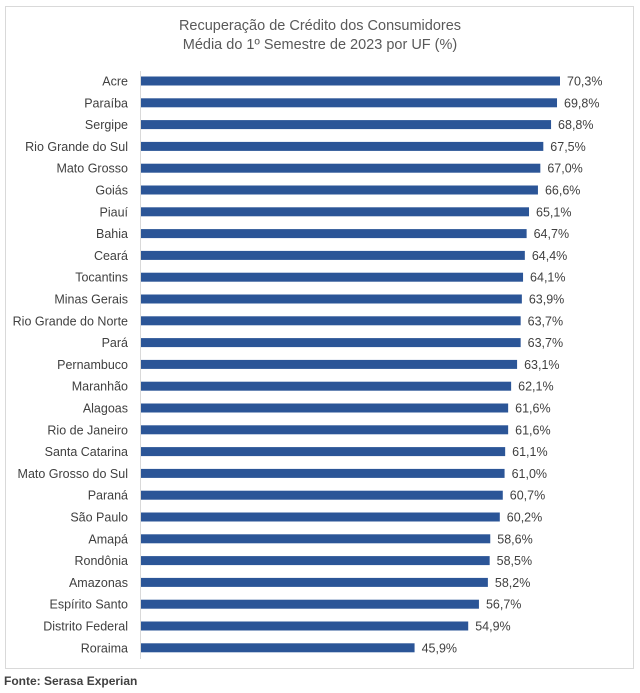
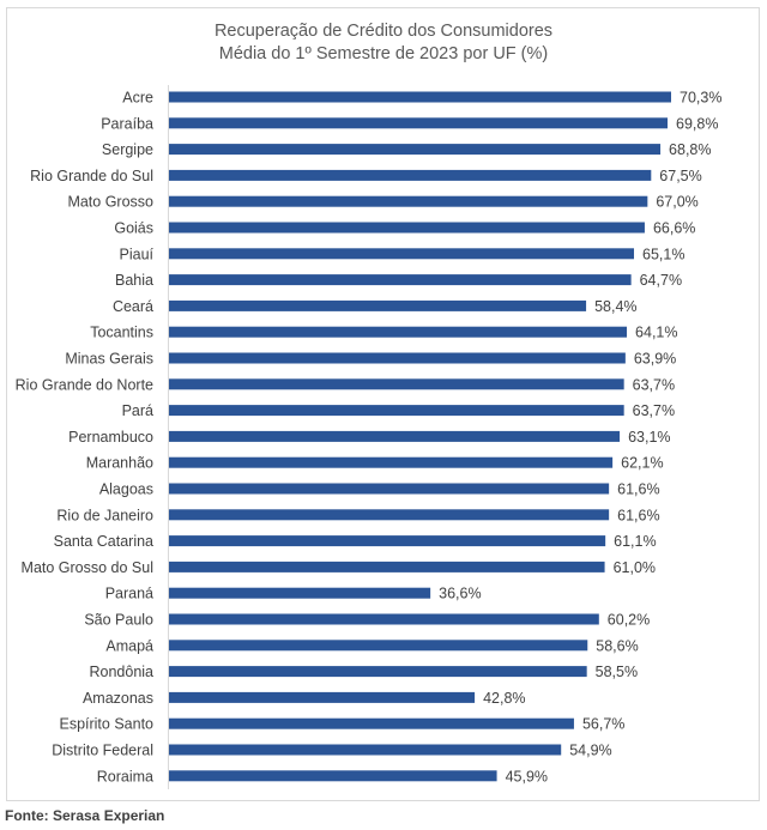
Ceará: 64,4% -> 58,4%
Paraná: 60,7% -> 36,6%
Amazonas: 58,2% -> 42,8%
